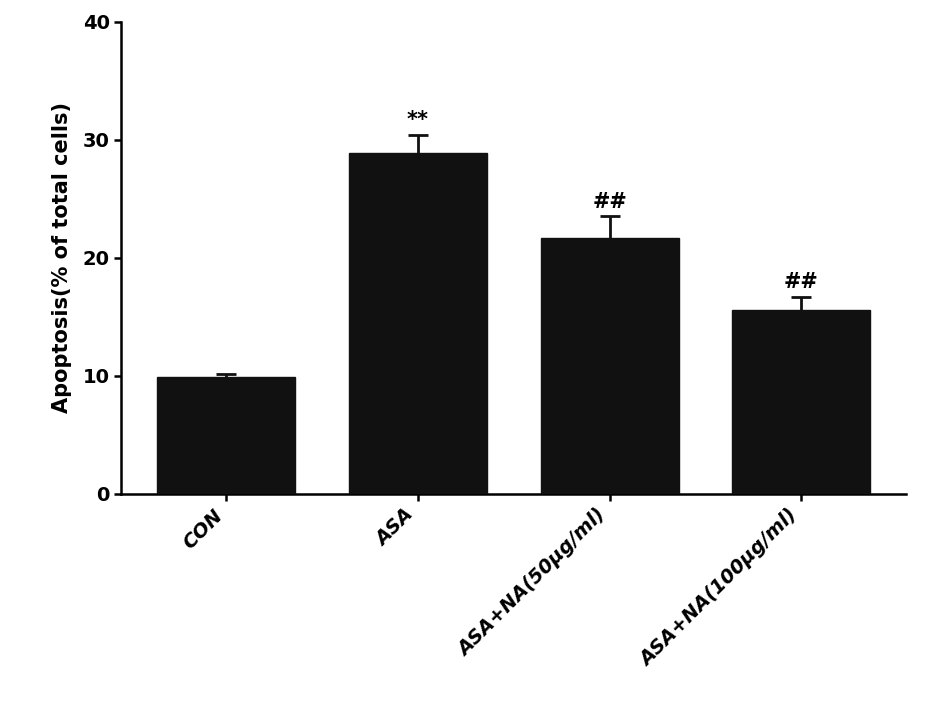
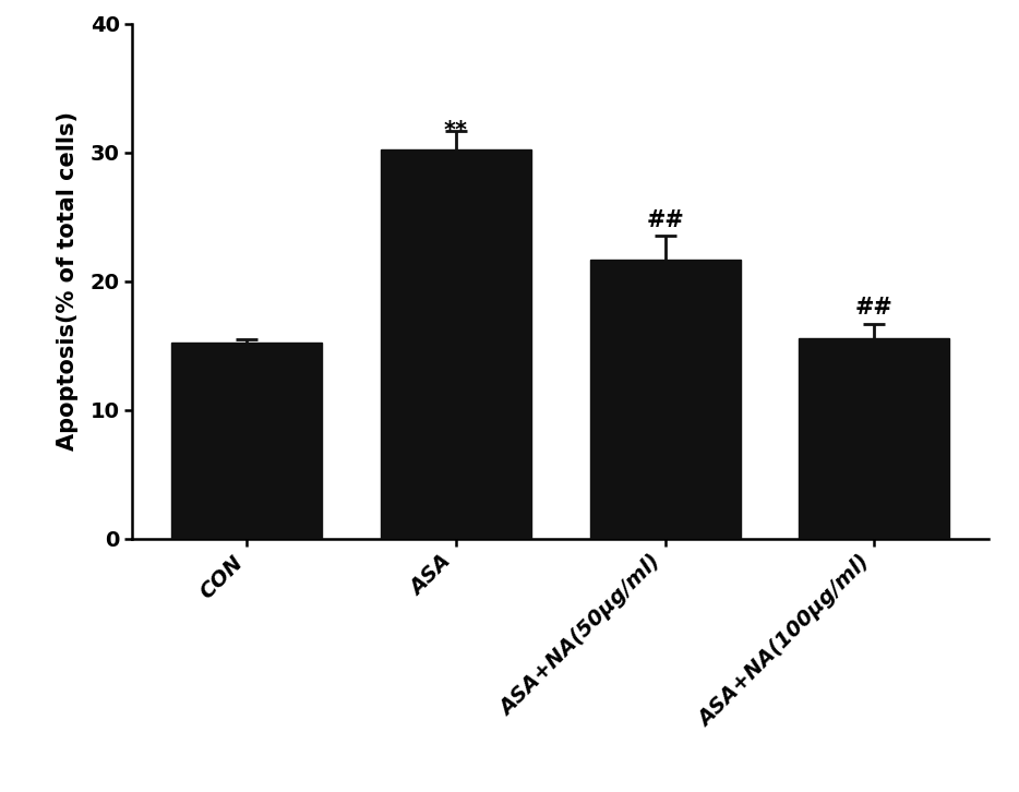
CON: 9.8 -> 15.2
ASA: 28.9 -> 30.2
